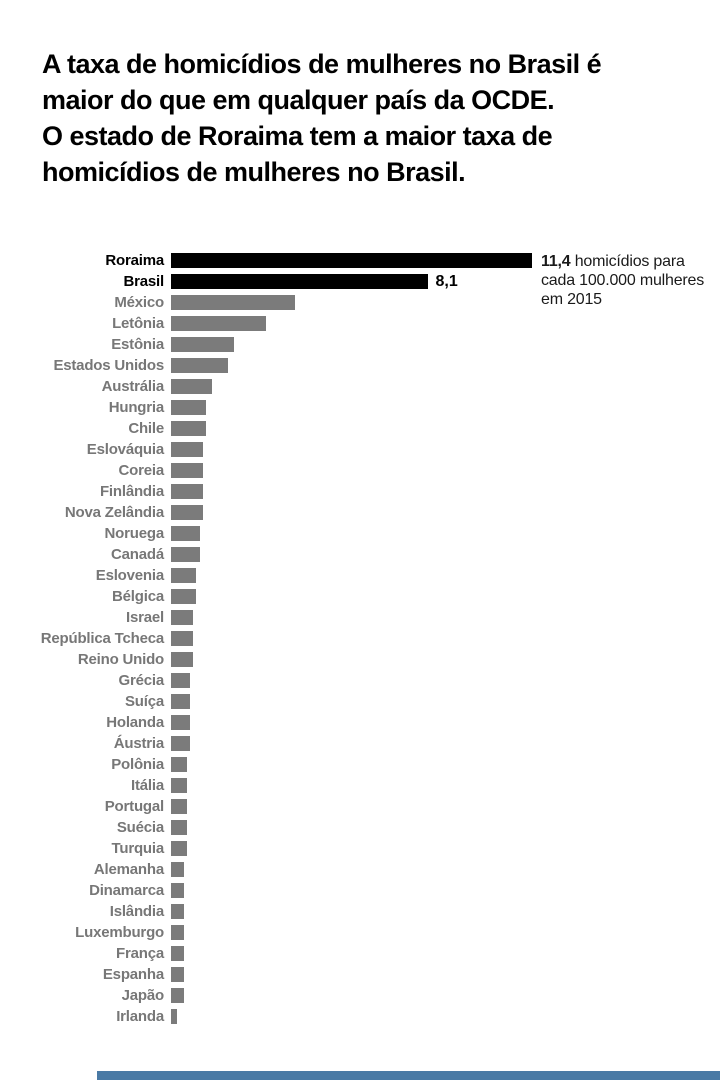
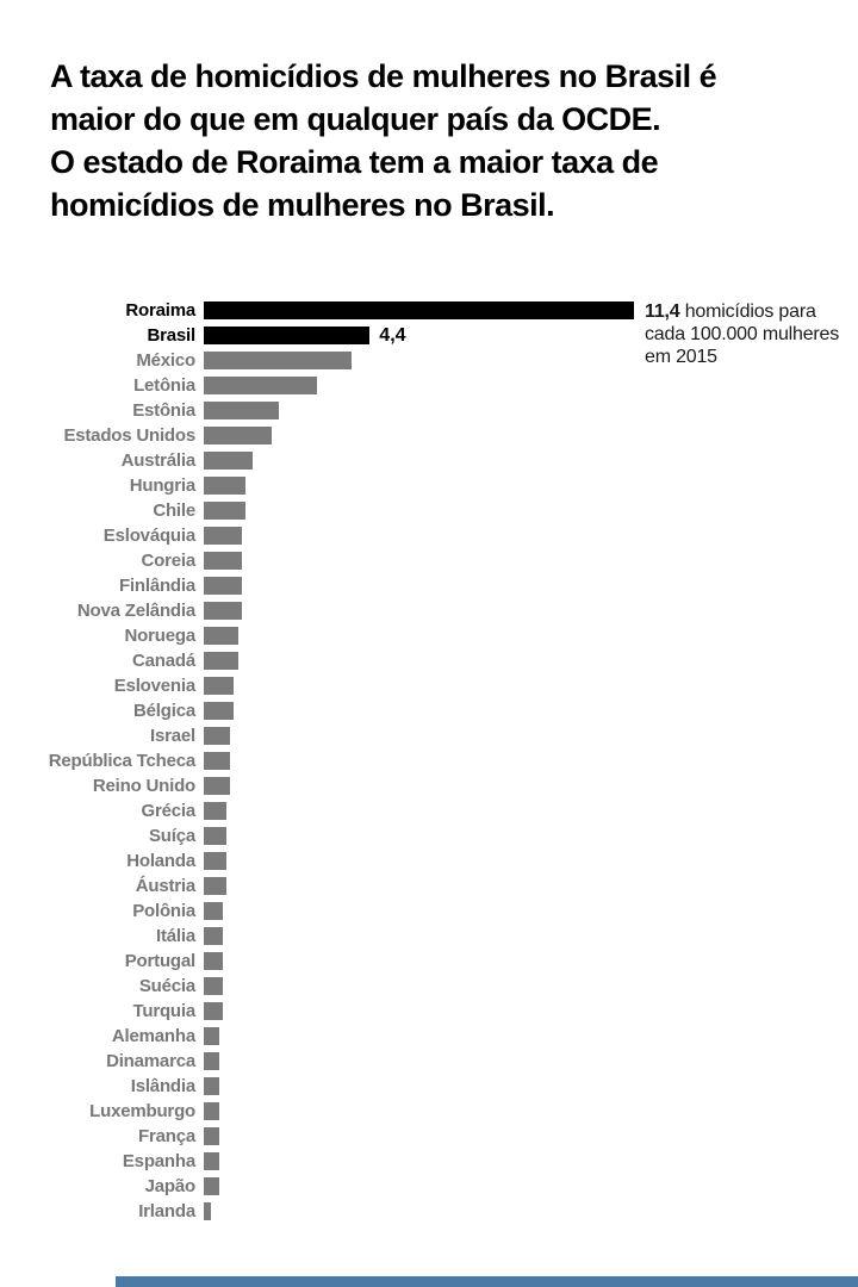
Brasil: 8,1 -> 4,4
